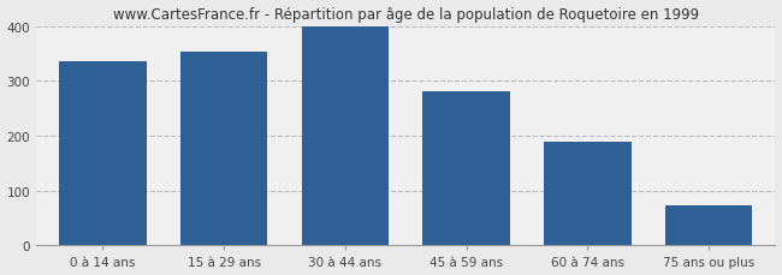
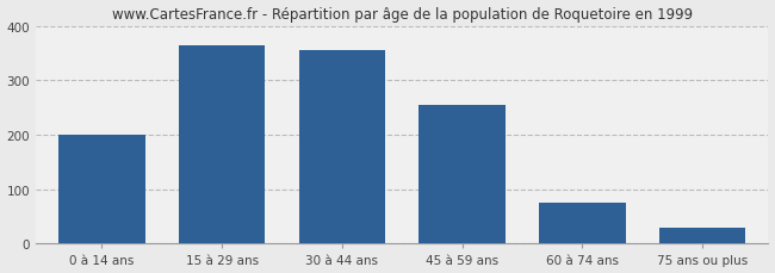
0 à 14 ans: 335 -> 200
15 à 29 ans: 352 -> 365
30 à 44 ans: 400 -> 355
45 à 59 ans: 281 -> 255
60 à 74 ans: 188 -> 75
75 ans ou plus: 72 -> 30
